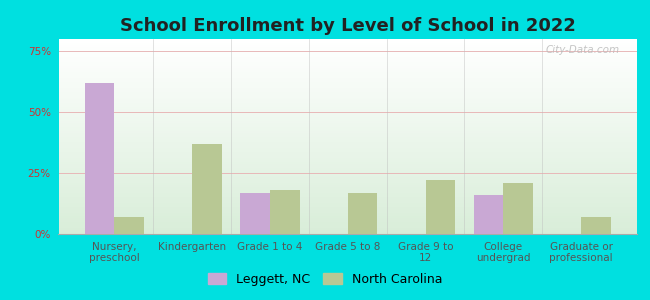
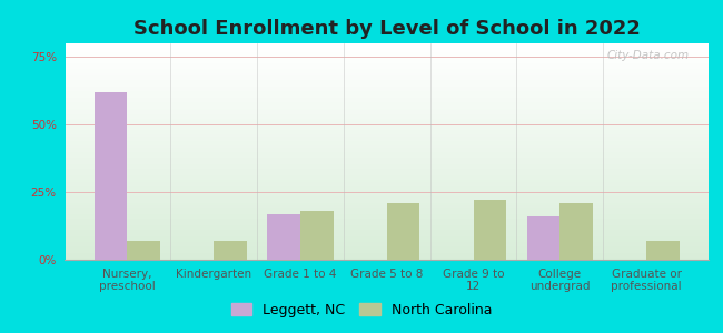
North Carolina/Kindergarten: 37% -> 7%
North Carolina/Grade 5 to 8: 17% -> 21%
